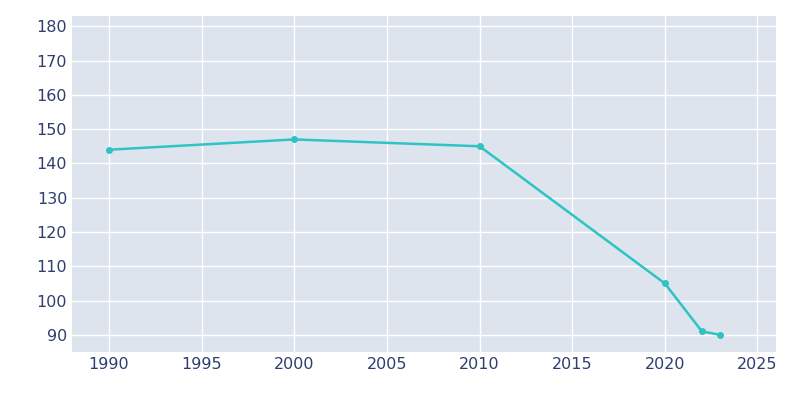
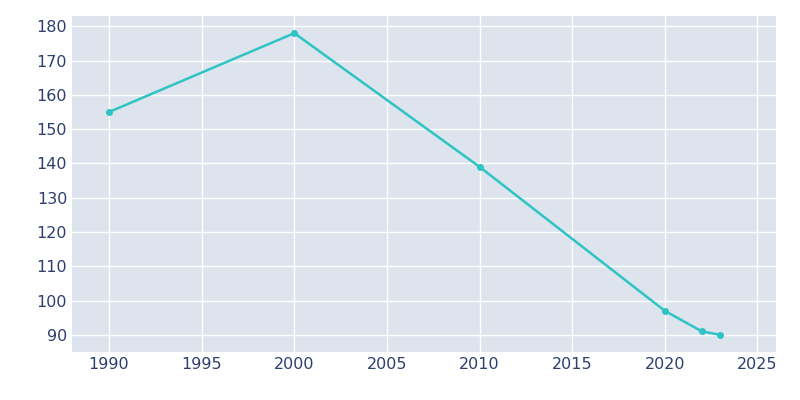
1990: 144 -> 155
2000: 147 -> 178
2010: 145 -> 139
2020: 105 -> 97
